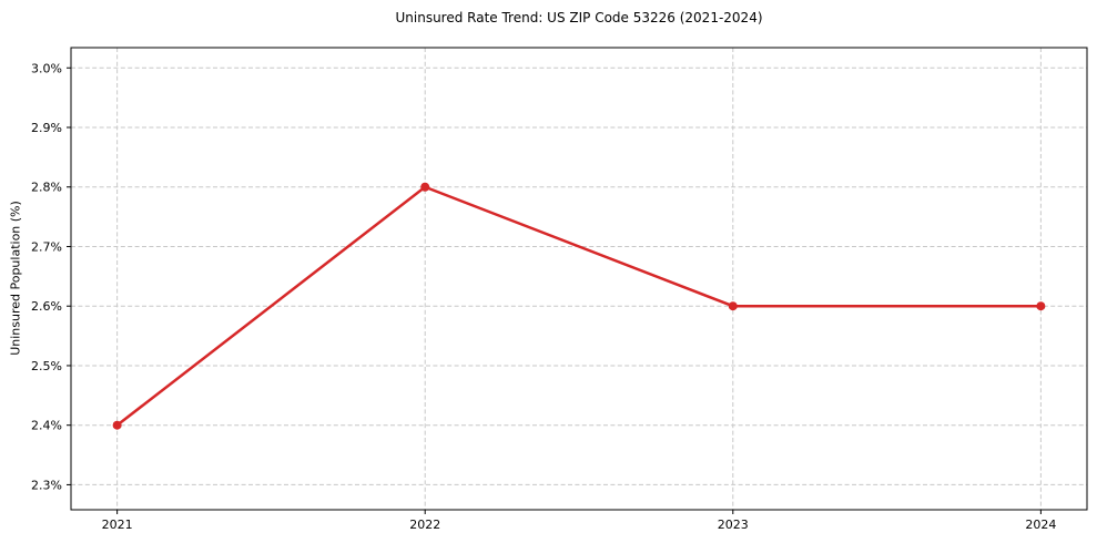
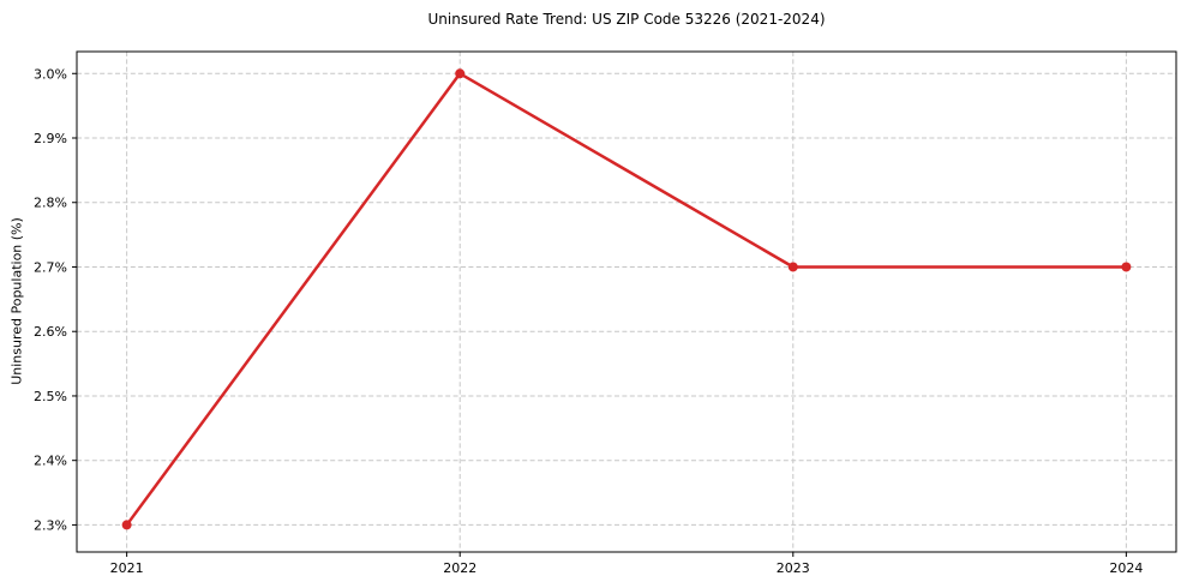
2021: 2.4% -> 2.3%
2022: 2.8% -> 3.0%
2023: 2.6% -> 2.7%
2024: 2.6% -> 2.7%
